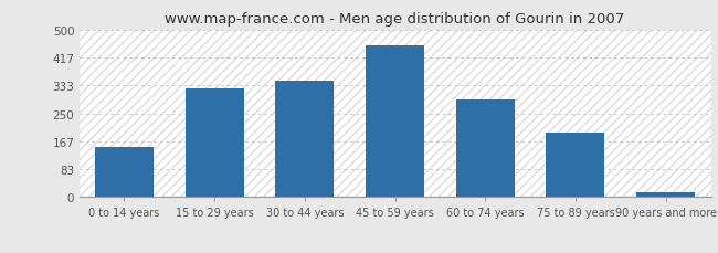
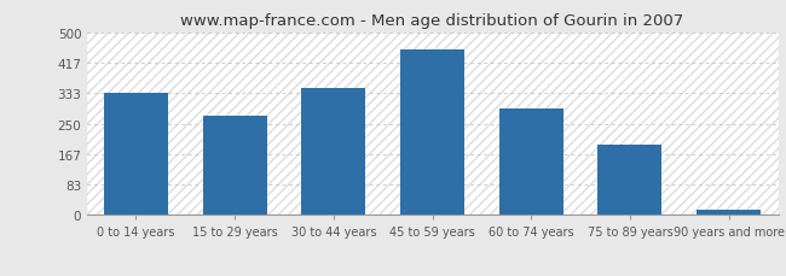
0 to 14 years: 150 -> 333
15 to 29 years: 325 -> 272
